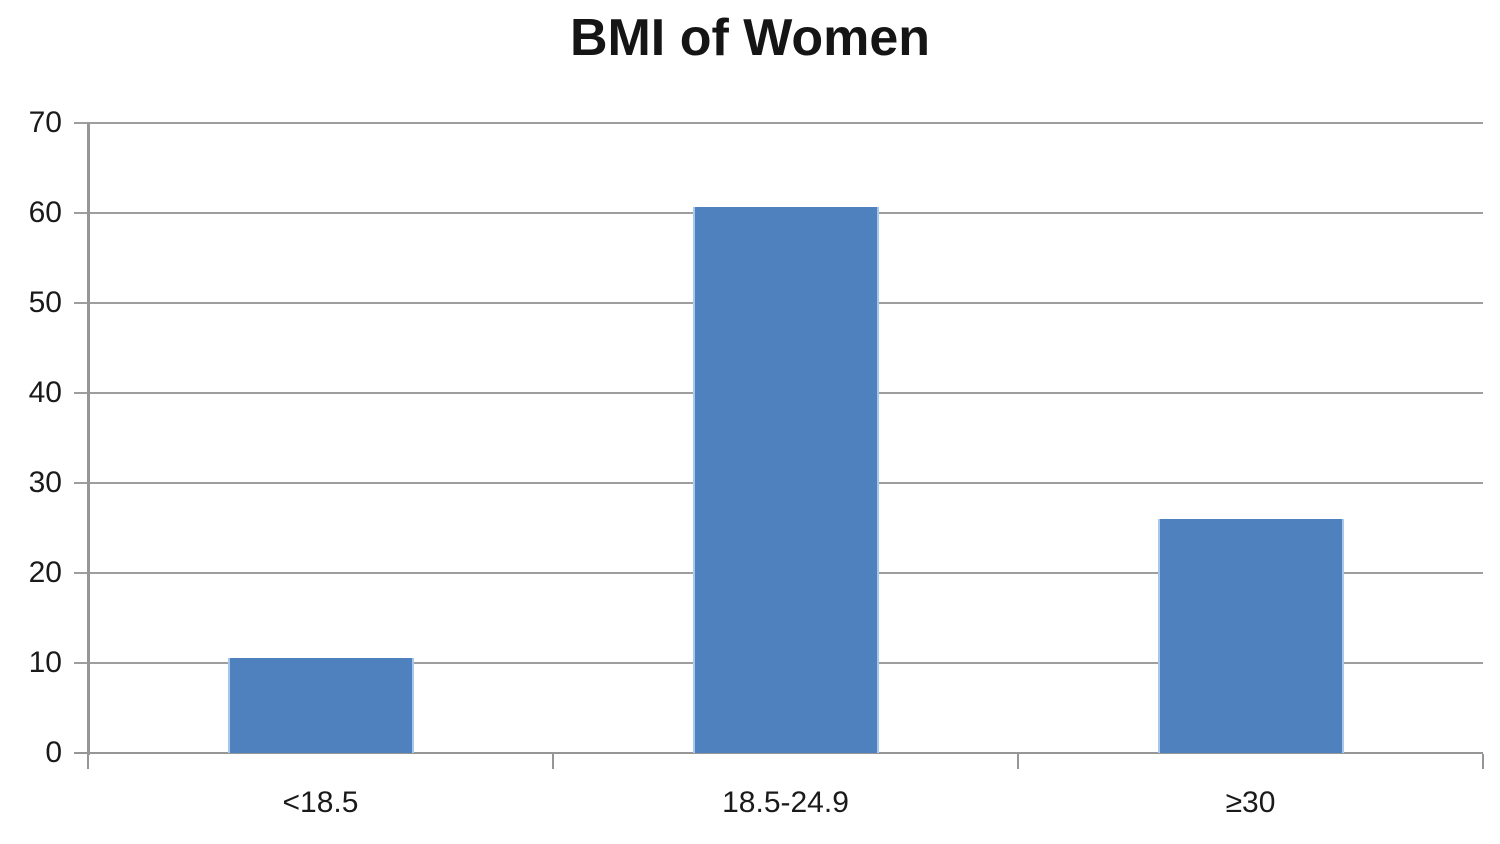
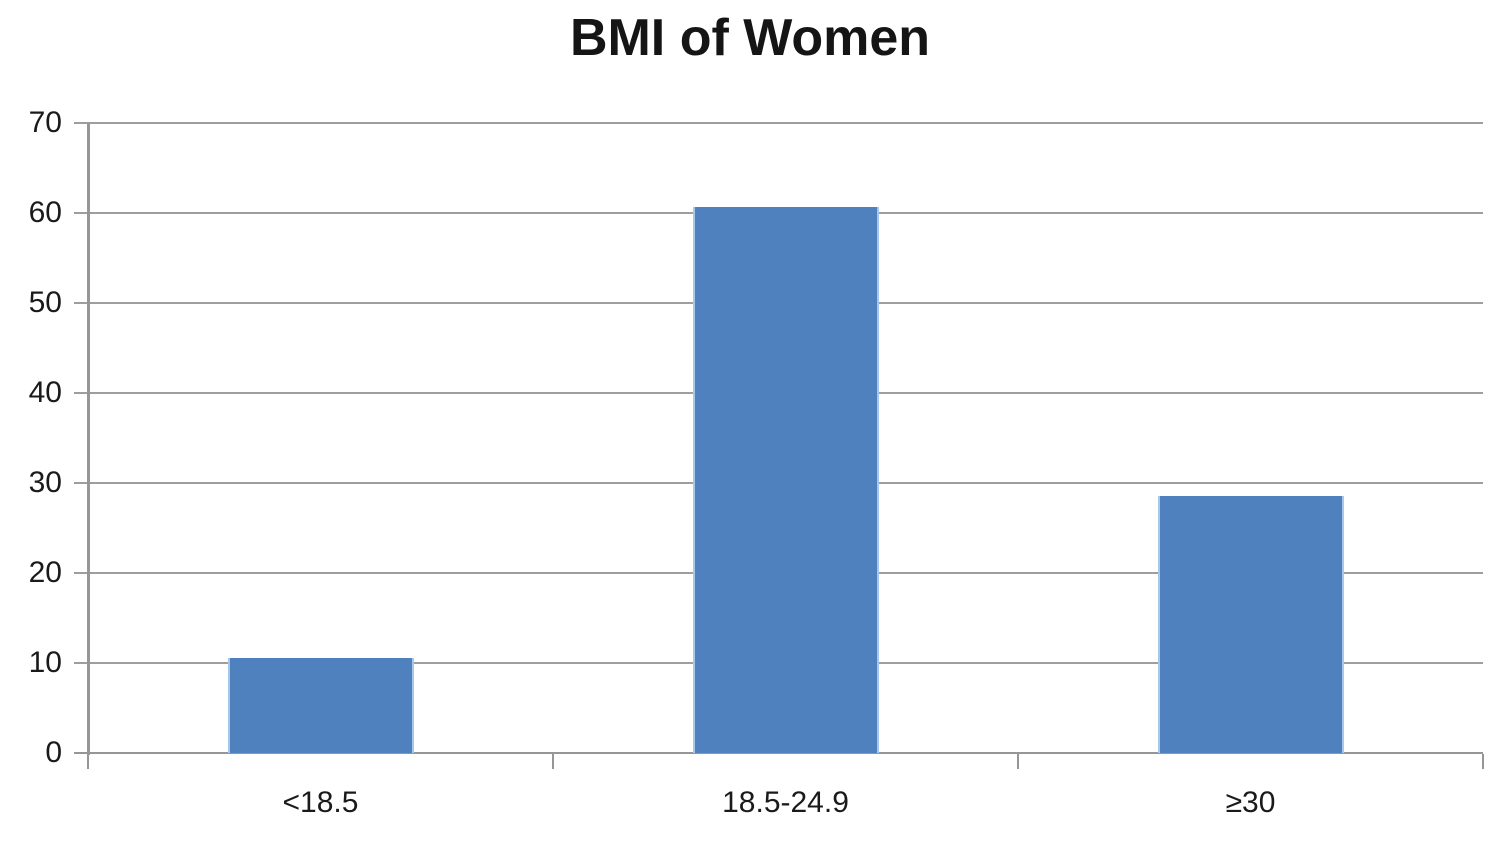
≥30: 26 -> 28
